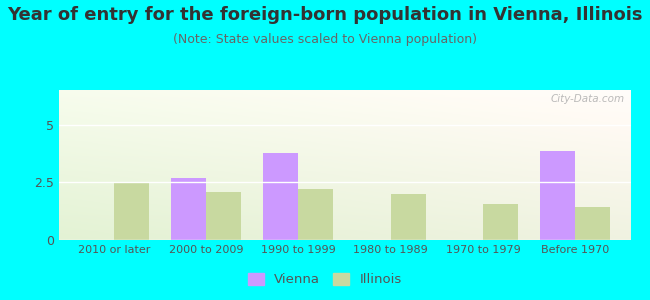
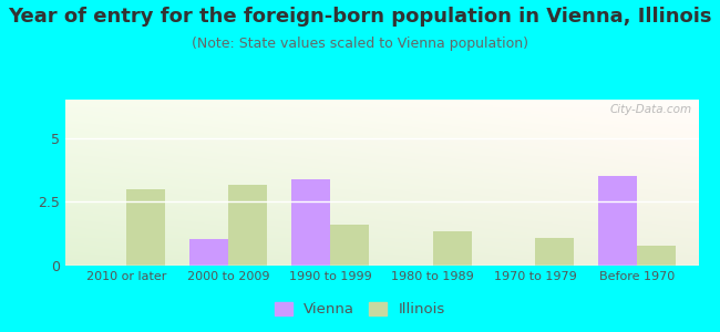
Illinois/2010 or later: 2.45 -> 3.00
Vienna/2000 to 2009: 2.70 -> 1.05
Illinois/2000 to 2009: 2.10 -> 3.15
Vienna/1990 to 1999: 3.75 -> 3.40
Illinois/1990 to 1999: 2.20 -> 1.60
Illinois/1980 to 1989: 2.00 -> 1.35
Illinois/1970 to 1979: 1.55 -> 1.10
Vienna/Before 1970: 3.85 -> 3.50
Illinois/Before 1970: 1.45 -> 0.80
